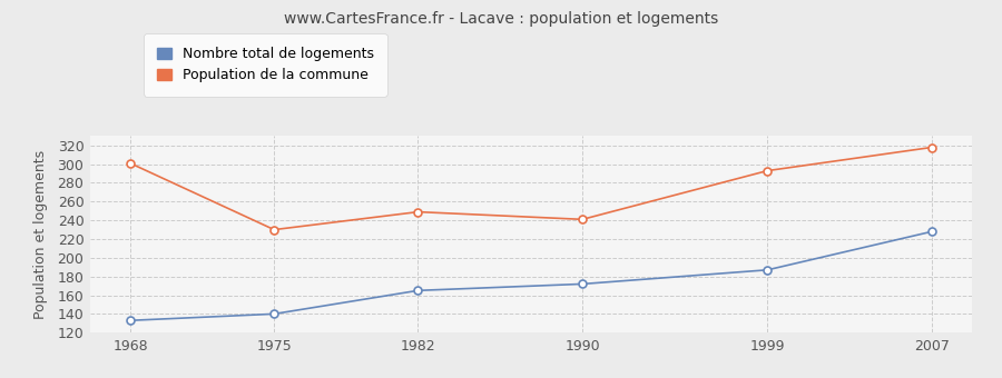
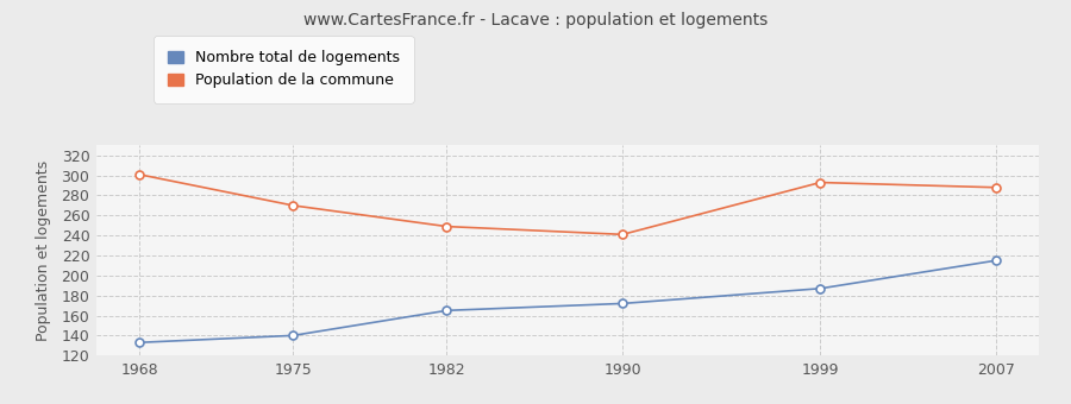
Population de la commune/1975: 230 -> 270
Nombre total de logements/2007: 228 -> 215
Population de la commune/2007: 318 -> 288
